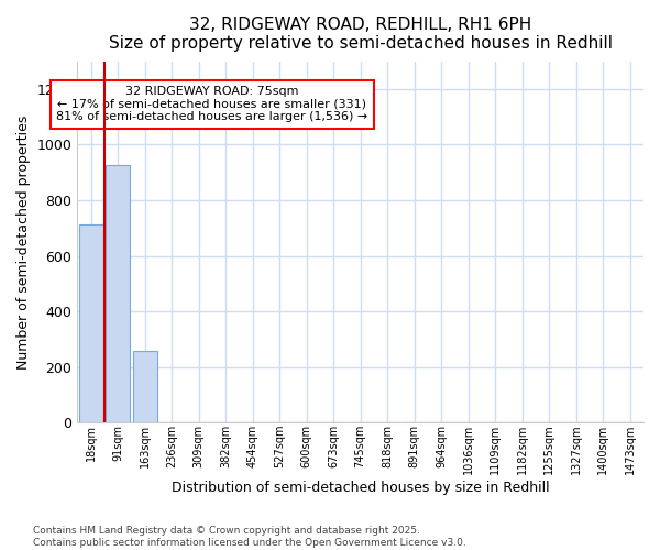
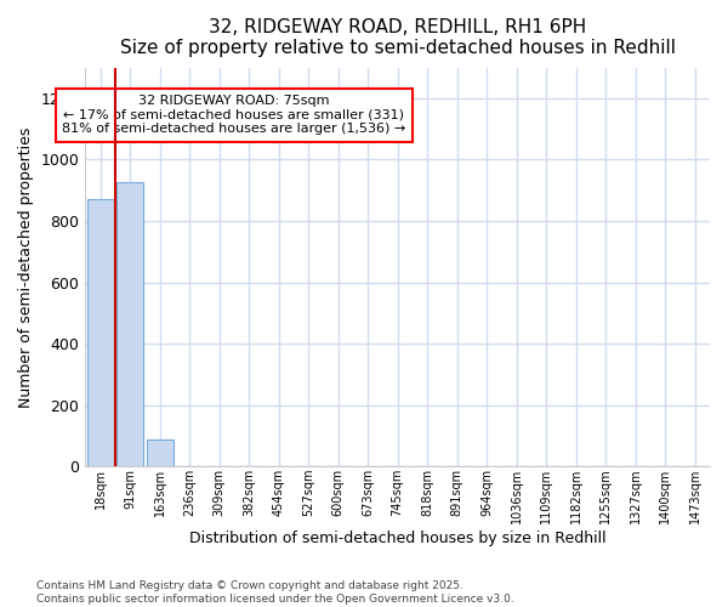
18sqm: 715 -> 870
163sqm: 260 -> 90
